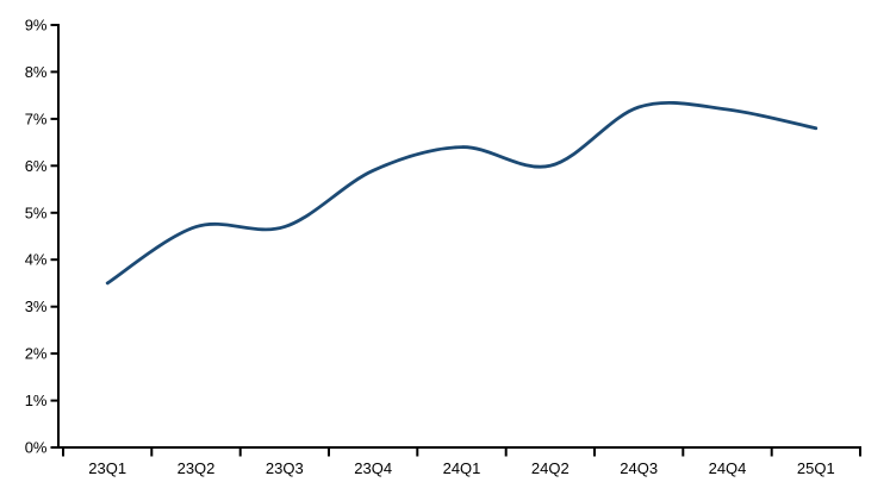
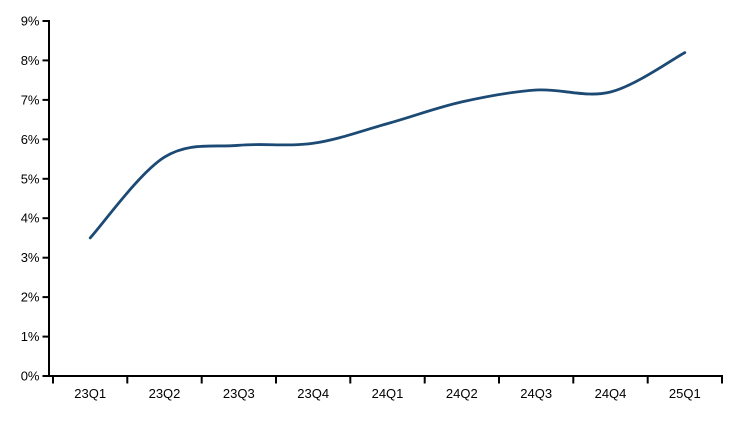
23Q2: 4.7% -> 5.5%
23Q3: 4.7% -> 5.8%
24Q2: 6.0% -> 7.0%
25Q1: 6.8% -> 8.2%
